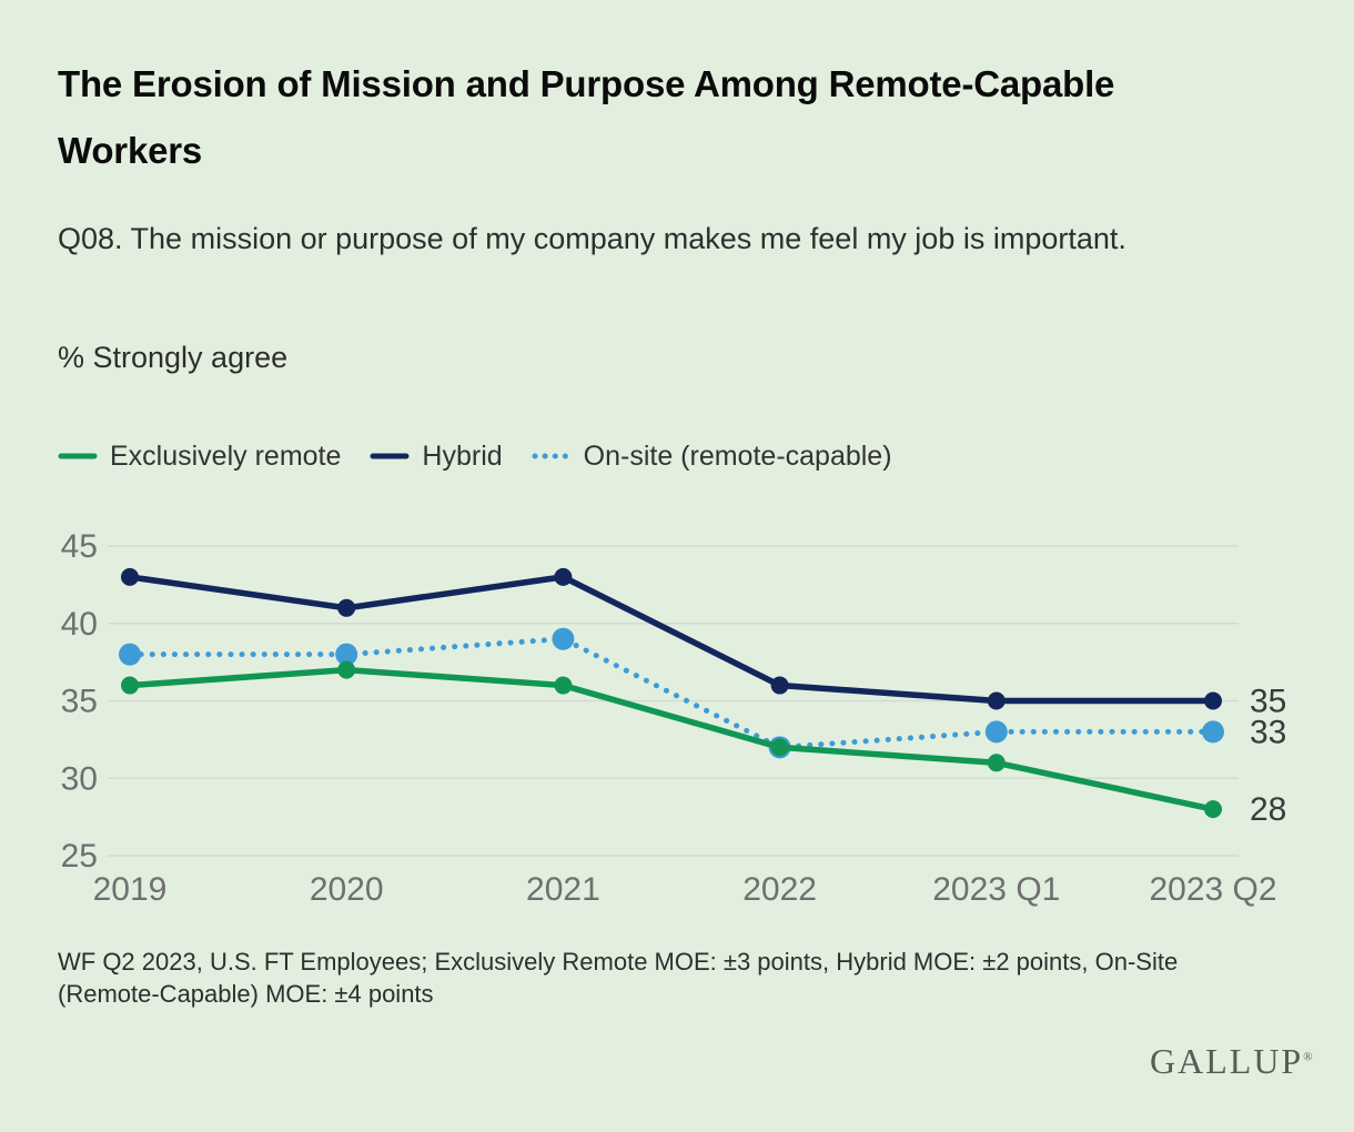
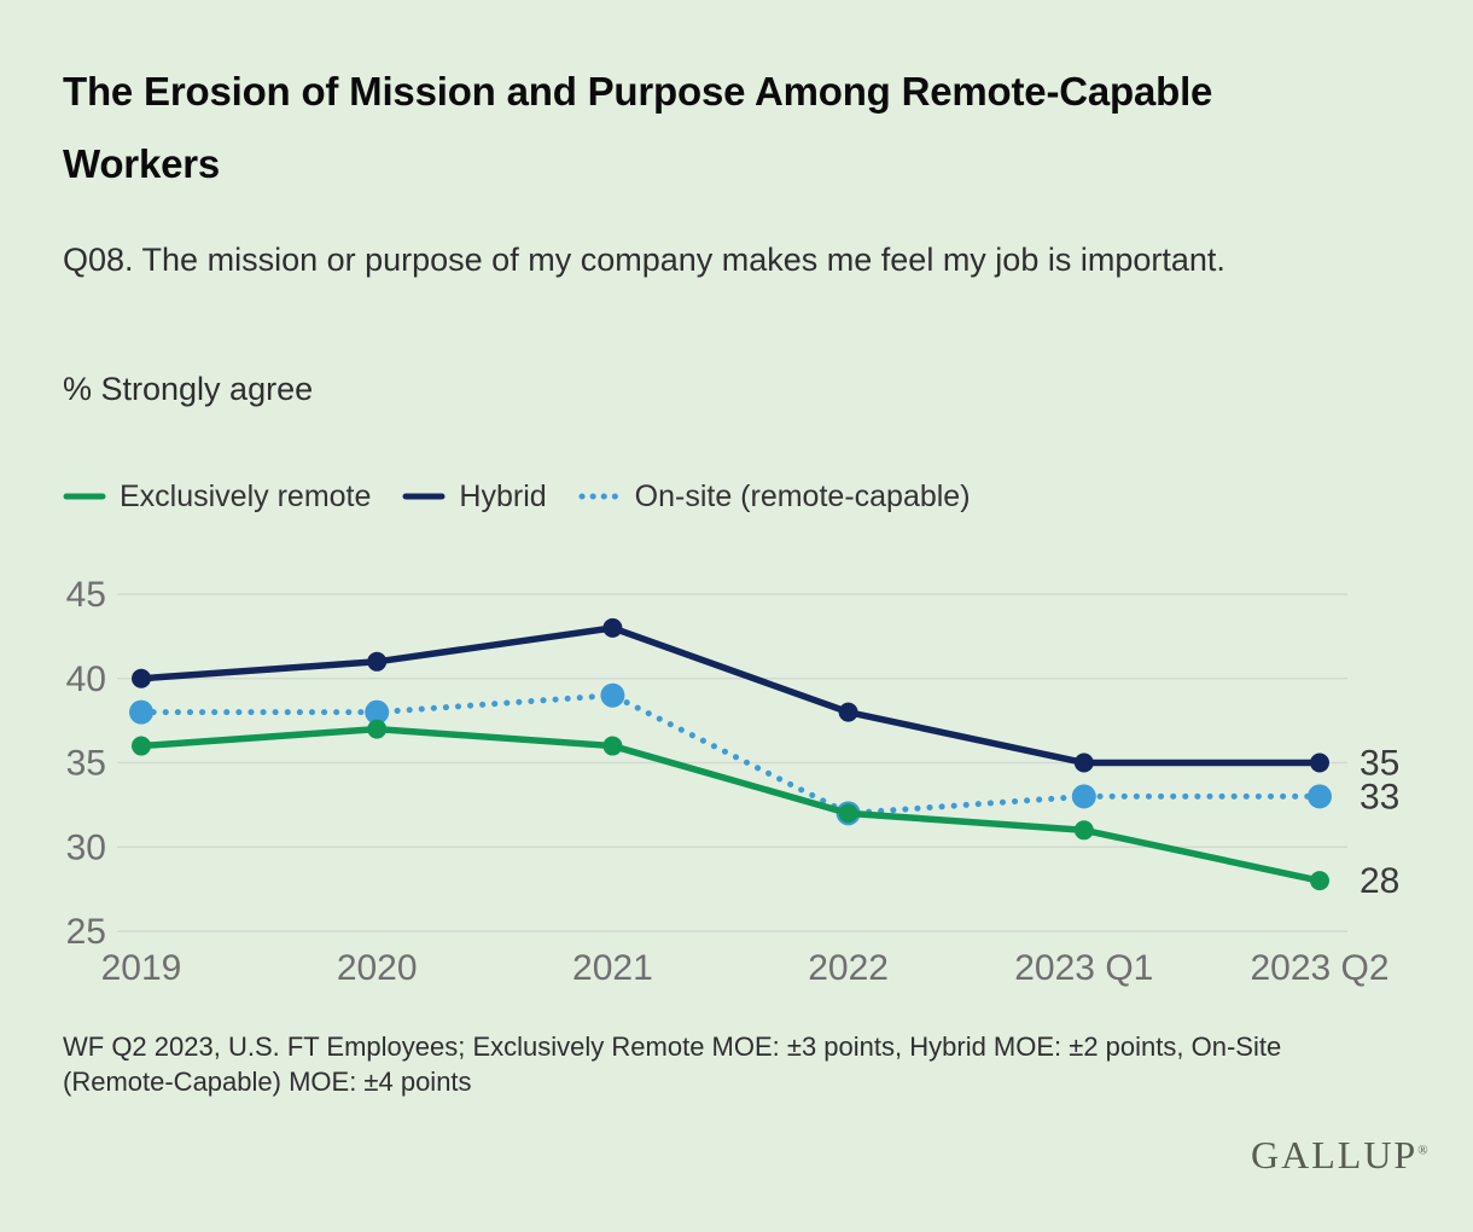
Hybrid/2019: 43 -> 40
Hybrid/2022: 36 -> 38
